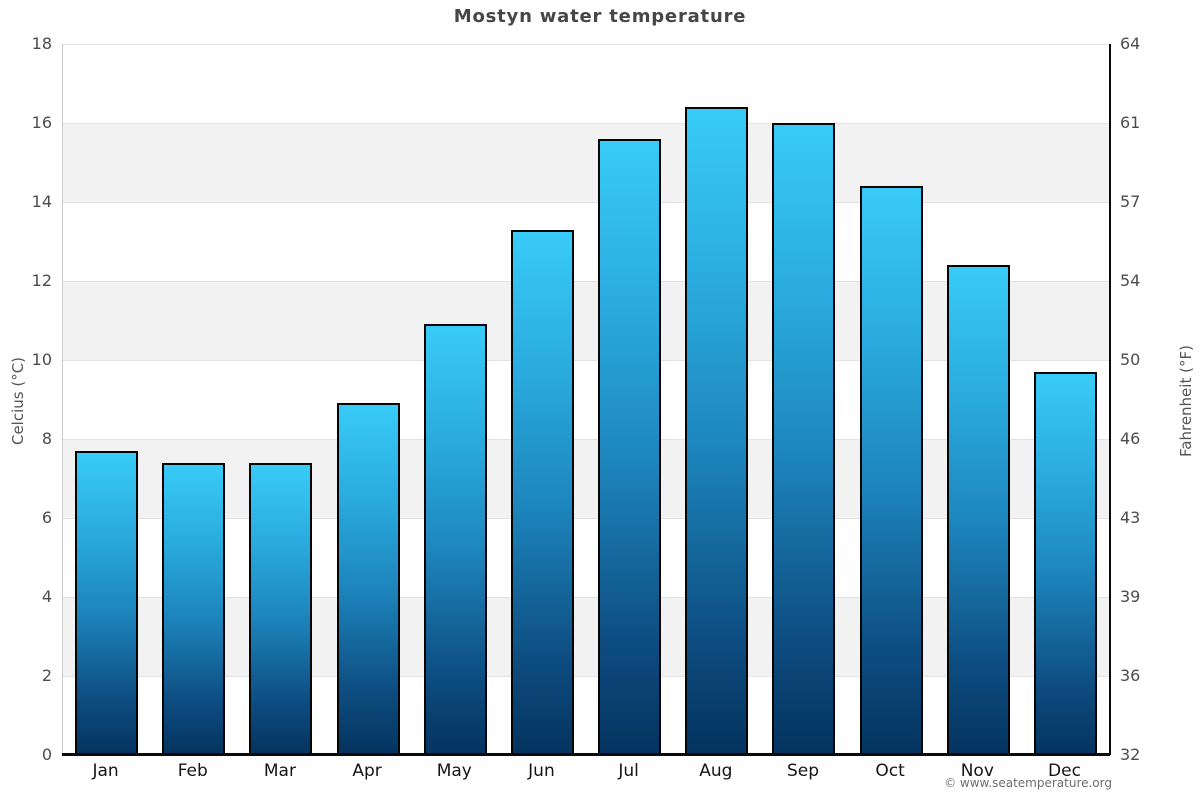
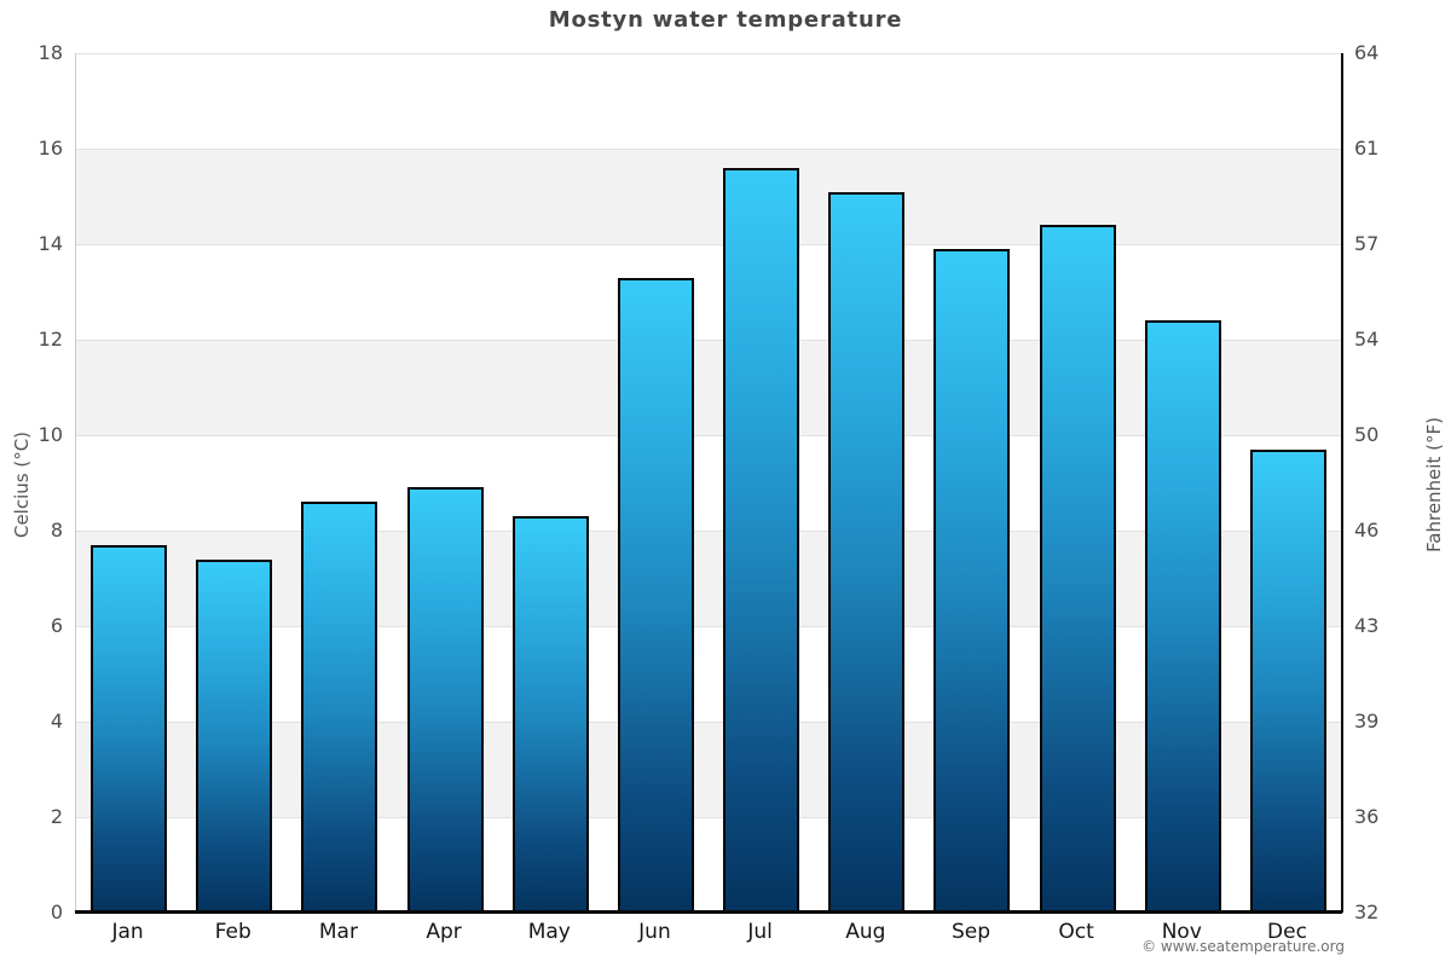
Mar: 7.4 -> 8.6
May: 10.9 -> 8.3
Aug: 16.4 -> 15.1
Sep: 16.0 -> 13.9
